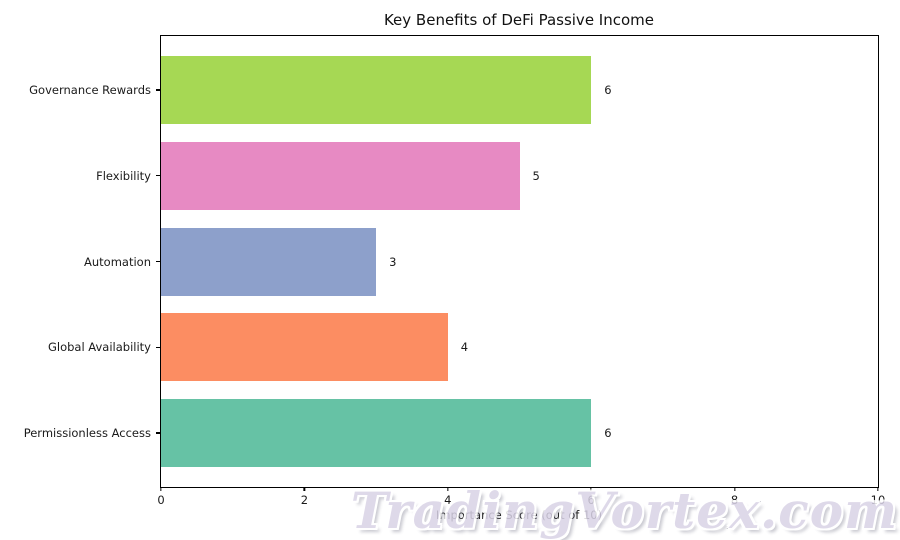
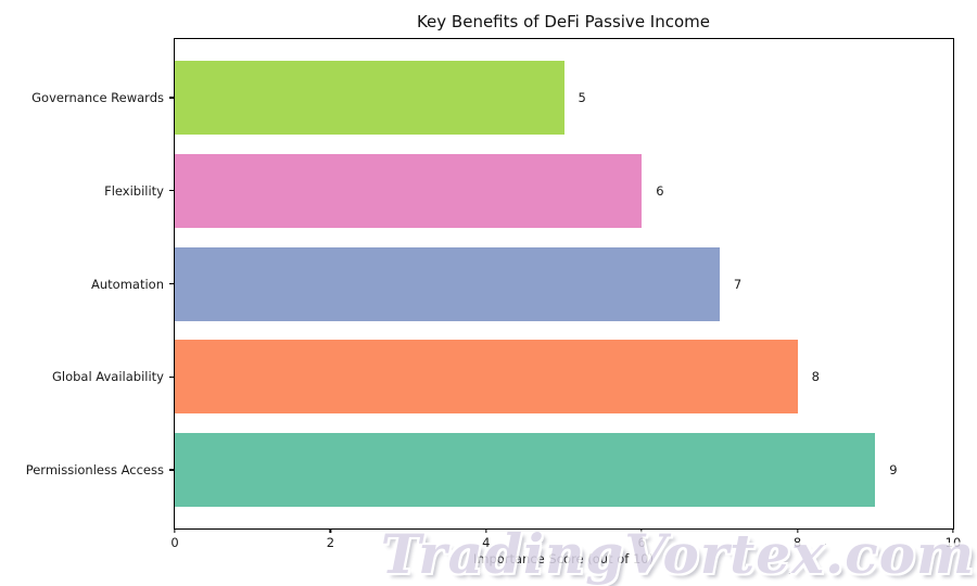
Governance Rewards: 6 -> 5
Flexibility: 5 -> 6
Automation: 3 -> 7
Global Availability: 4 -> 8
Permissionless Access: 6 -> 9
